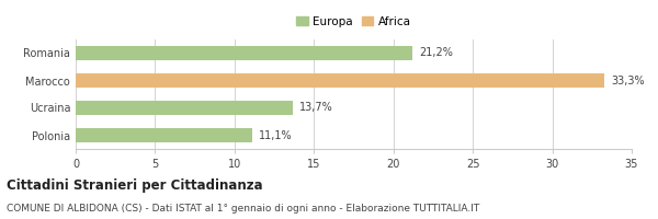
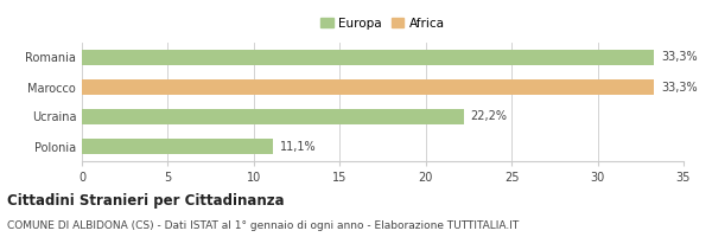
Romania: 21,2% -> 33,3%
Ucraina: 13,7% -> 22,2%
